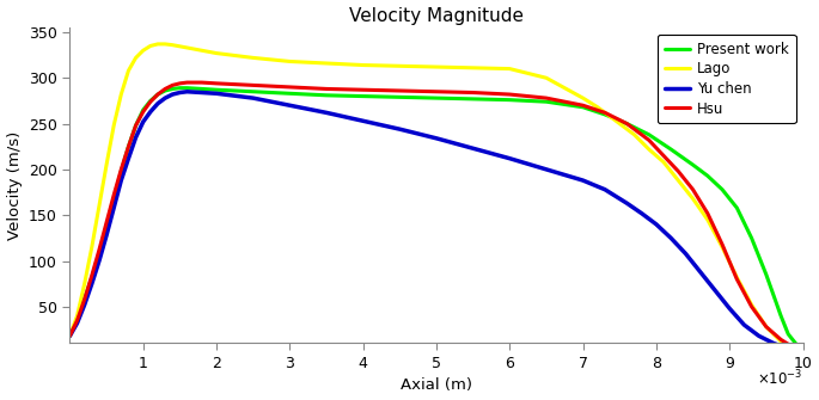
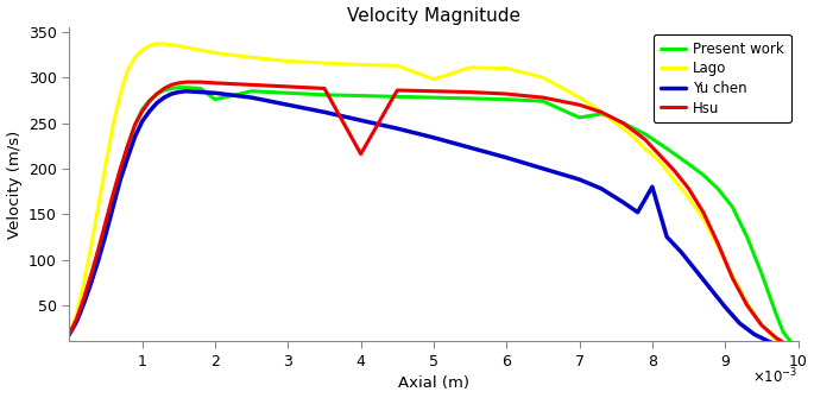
Present work/2: 287 -> 276
Hsu/4: 287 -> 216
Lago/5: 312 -> 298
Present work/7: 268 -> 256
Yu chen/8: 140 -> 180
